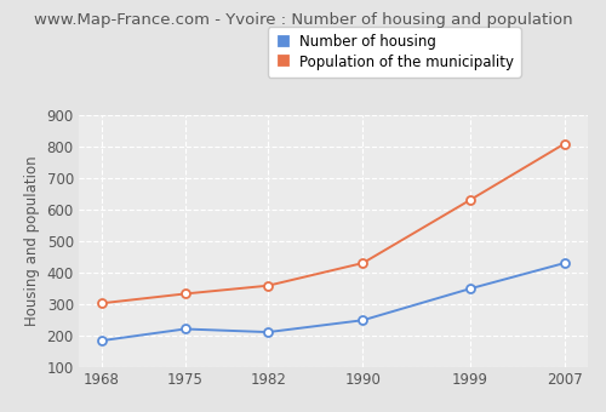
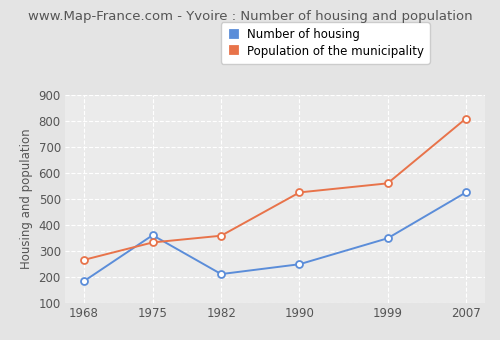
Population of the municipality/1968: 302 -> 265
Number of housing/1975: 220 -> 360
Population of the municipality/1990: 430 -> 525
Population of the municipality/1999: 630 -> 560
Number of housing/2007: 430 -> 525
